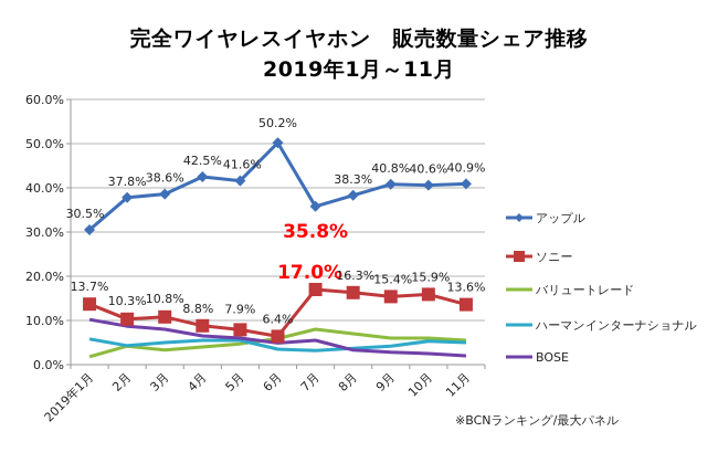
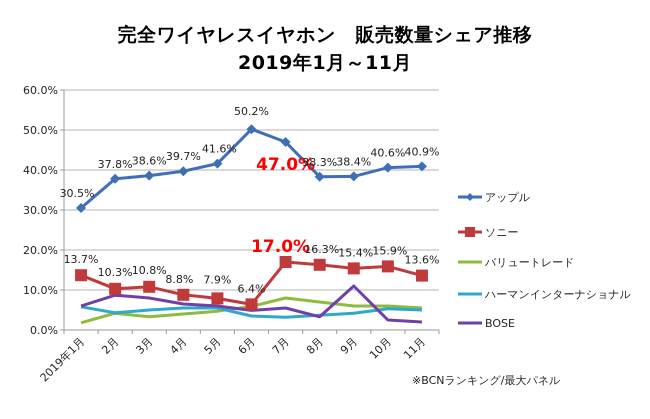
BOSE/2019年1月: 10% -> 6%
アップル/4月: 42.5% -> 39.7%
アップル/7月: 35.8% -> 47.0%
アップル/9月: 40.8% -> 38.4%
BOSE/9月: 3% -> 11%
